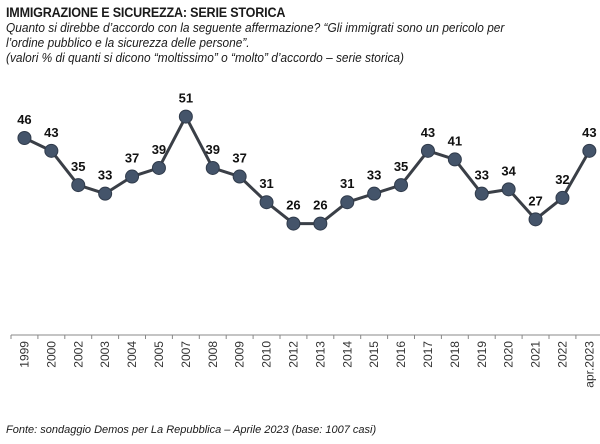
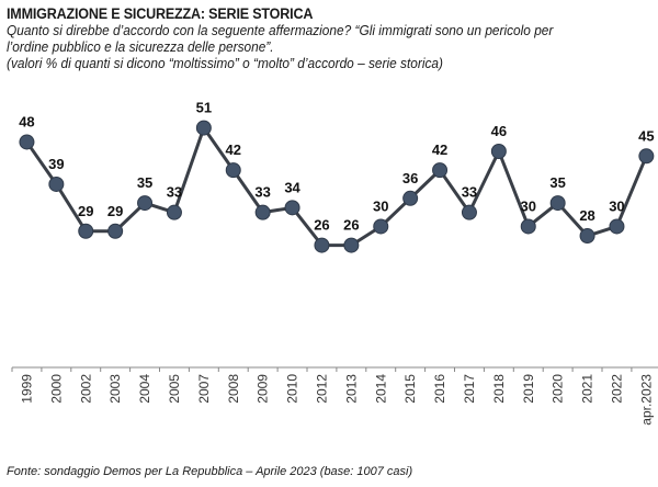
1999: 46 -> 48
2000: 43 -> 39
2002: 35 -> 29
2003: 33 -> 29
2004: 37 -> 35
2005: 39 -> 33
2008: 39 -> 42
2009: 37 -> 33
2010: 31 -> 34
2014: 31 -> 30
2015: 33 -> 36
2016: 35 -> 42
2017: 43 -> 33
2018: 41 -> 46
2019: 33 -> 30
2020: 34 -> 35
2021: 27 -> 28
2022: 32 -> 30
apr.2023: 43 -> 45
